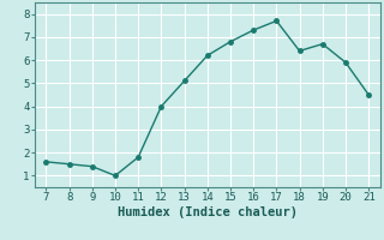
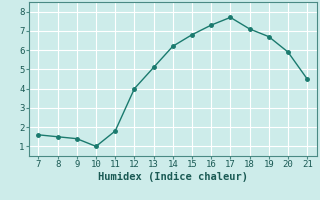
18: 6.4 -> 7.1
